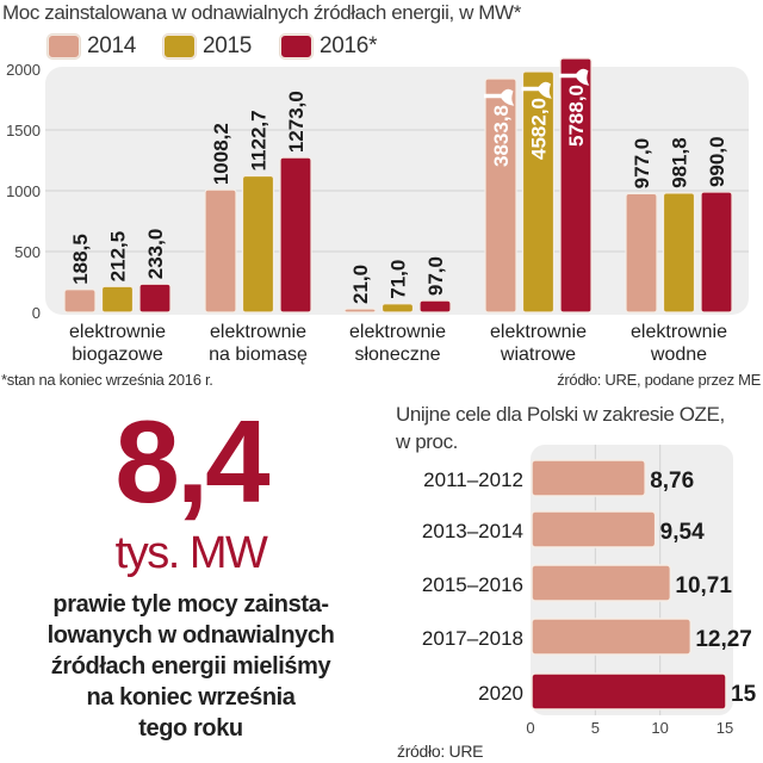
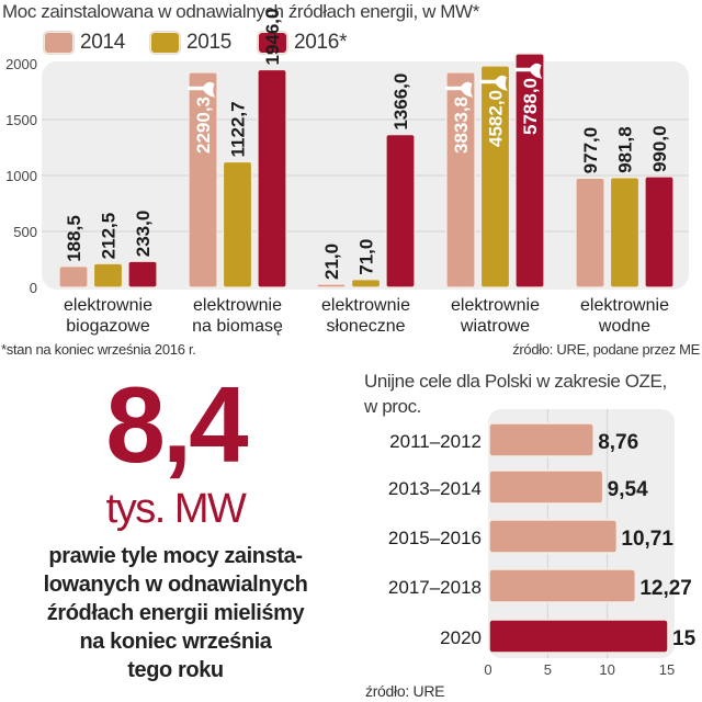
Moc zainstalowana w odnawialnych źródłach energii, w MW*/2014/elektrownie na biomasę: 1008,2 -> 2290,3
Moc zainstalowana w odnawialnych źródłach energii, w MW*/2016*/elektrownie na biomasę: 1273,0 -> 1946,0
Moc zainstalowana w odnawialnych źródłach energii, w MW*/2016*/elektrownie słoneczne: 97,0 -> 1366,0
